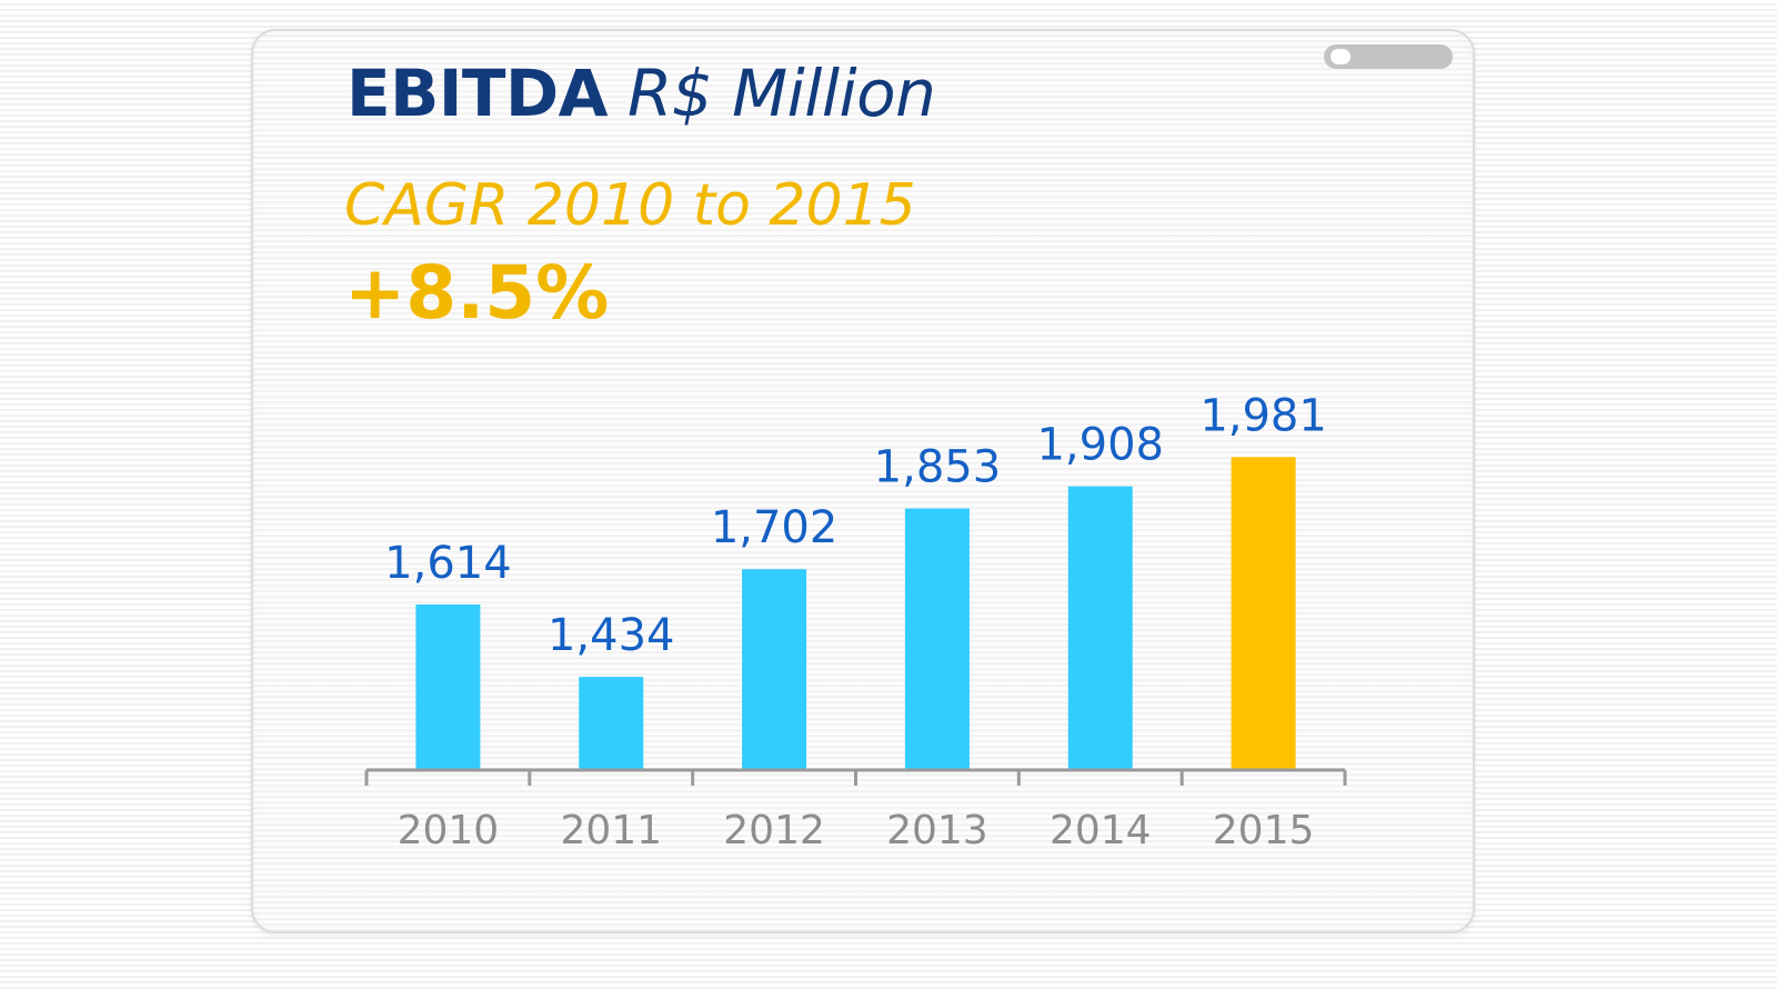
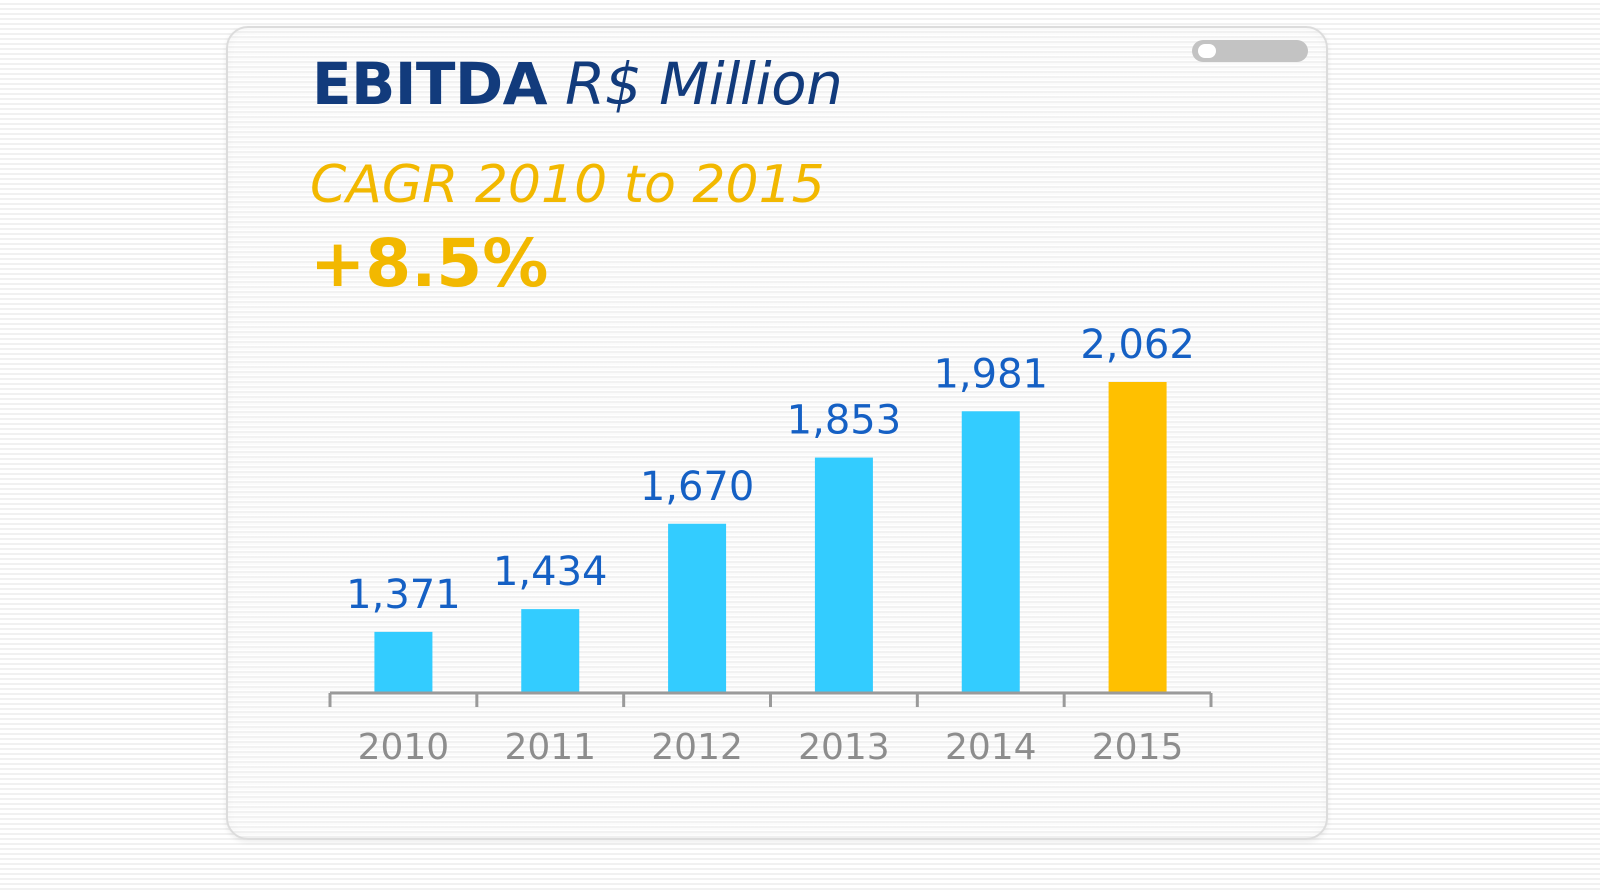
2010: 1,614 -> 1,371
2012: 1,702 -> 1,670
2014: 1,908 -> 1,981
2015: 1,981 -> 2,062
